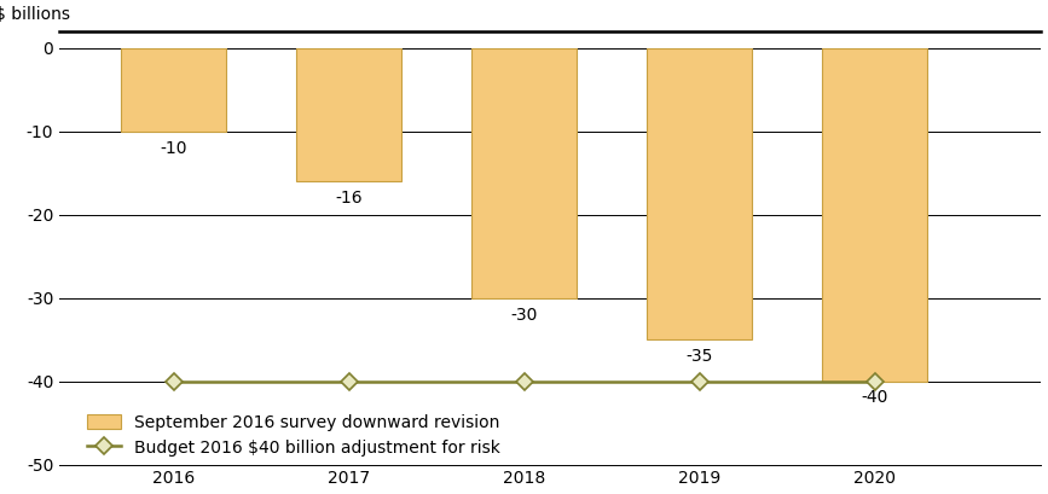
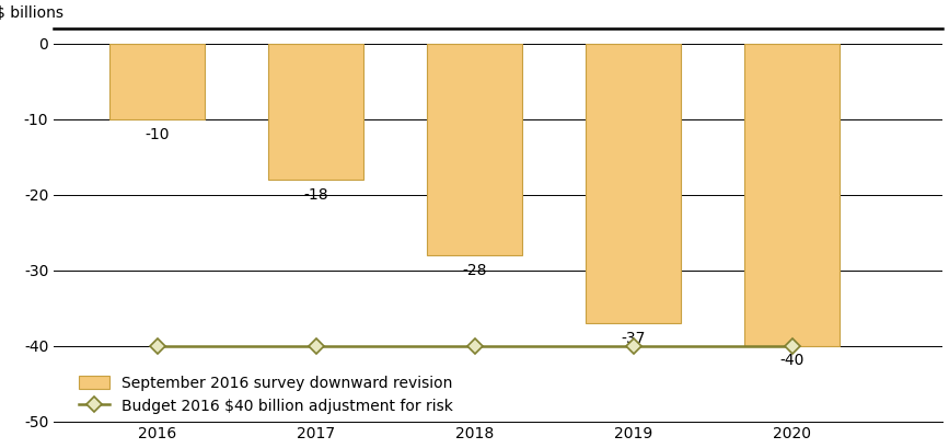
September 2016 survey downward revision/2017: -16 -> -18
September 2016 survey downward revision/2018: -30 -> -28
September 2016 survey downward revision/2019: -35 -> -37
